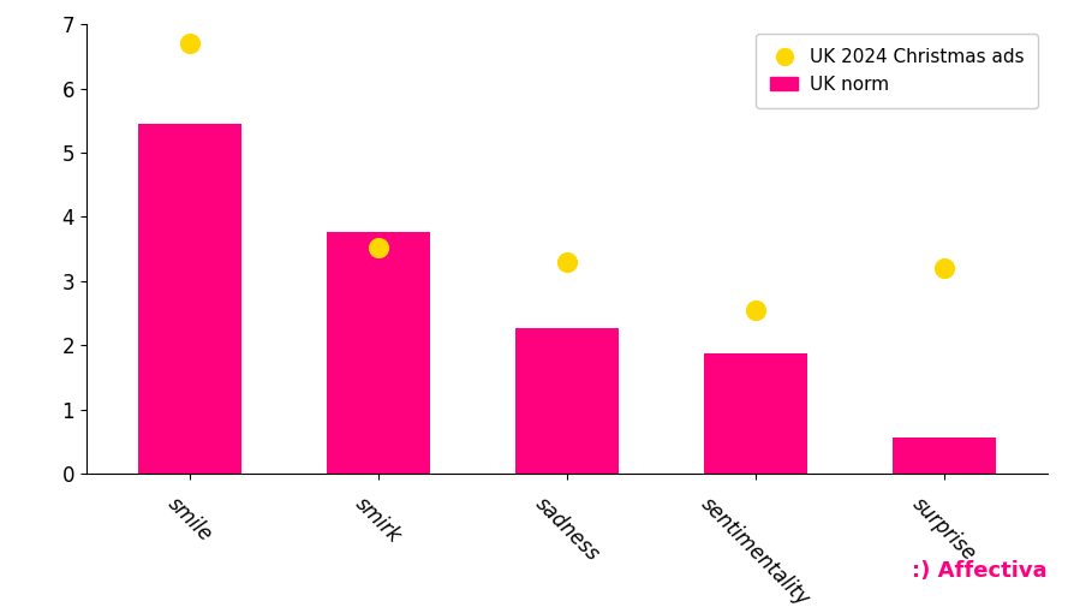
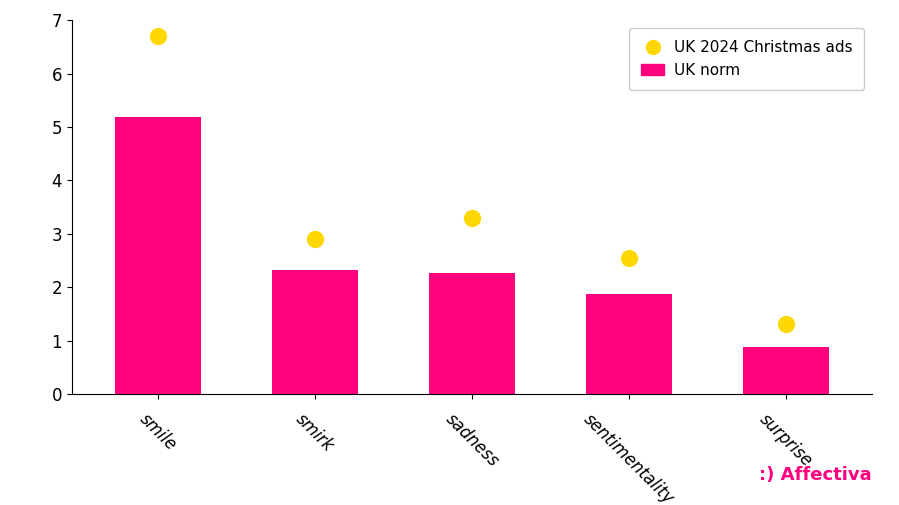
UK norm/smile: 5.44 -> 5.18
UK norm/smirk: 3.76 -> 2.32
UK 2024 Christmas ads/smirk: 3.52 -> 2.90
UK norm/surprise: 0.56 -> 0.87
UK 2024 Christmas ads/surprise: 3.20 -> 1.30
